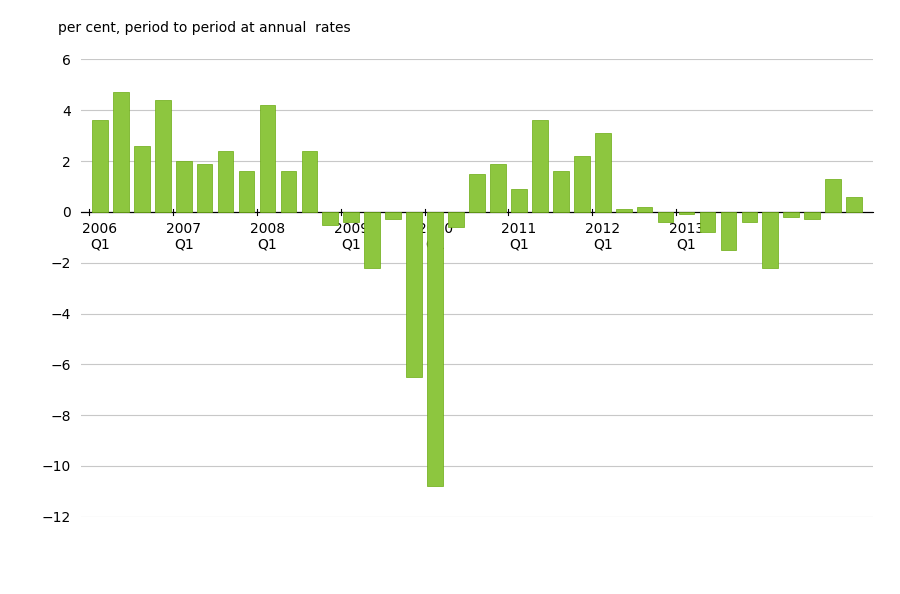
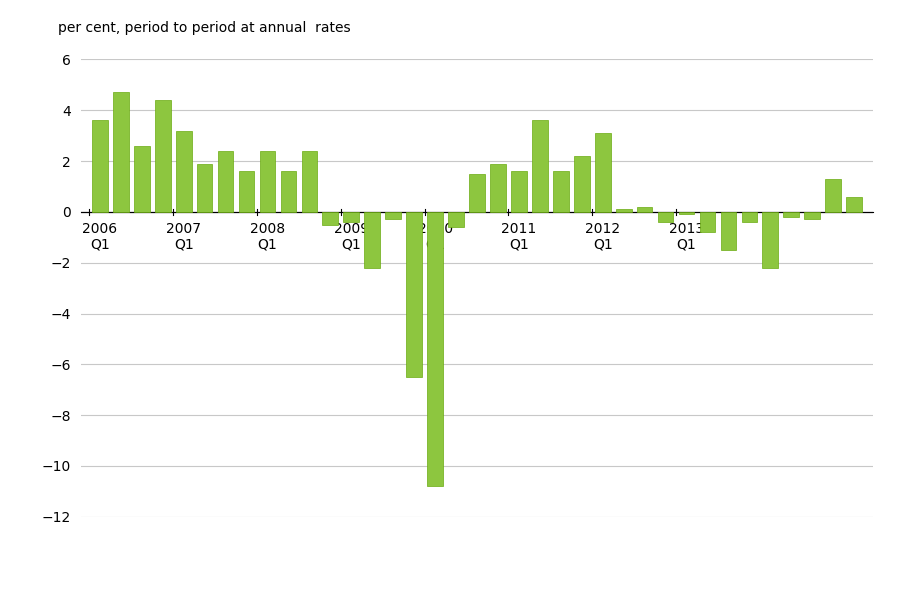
2007 Q1: 2.0 -> 3.2
2008 Q1: 4.2 -> 2.4
2011 Q1: 0.9 -> 1.6
